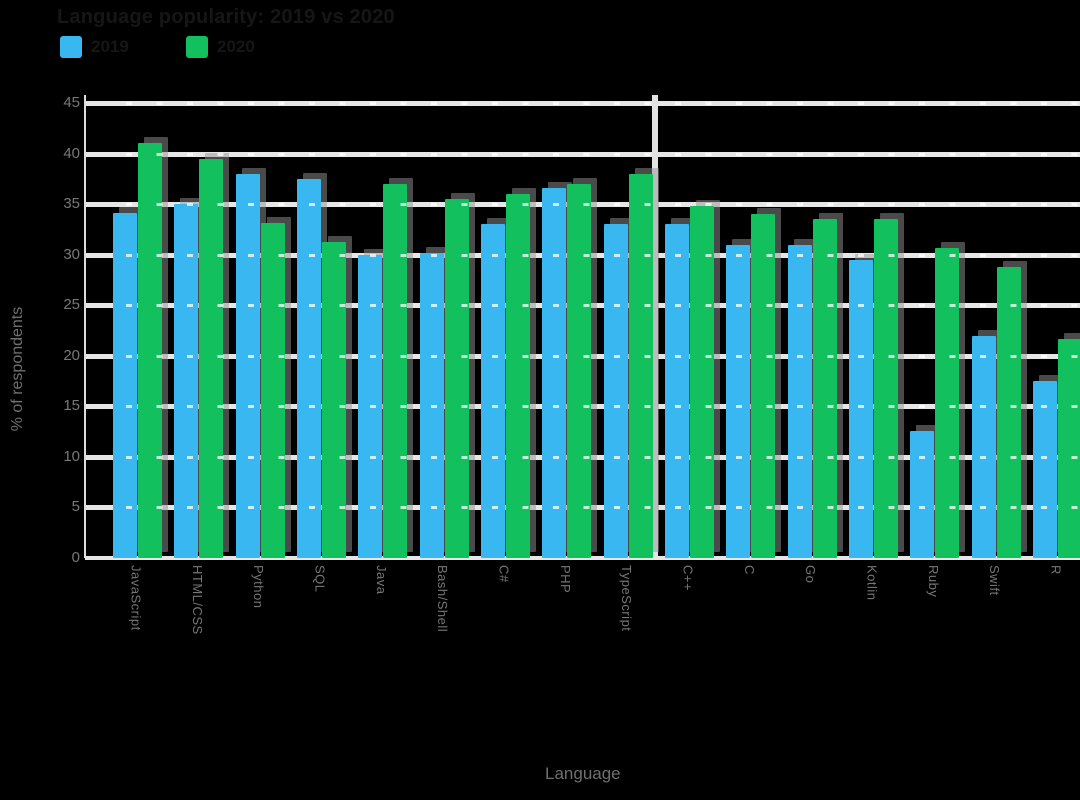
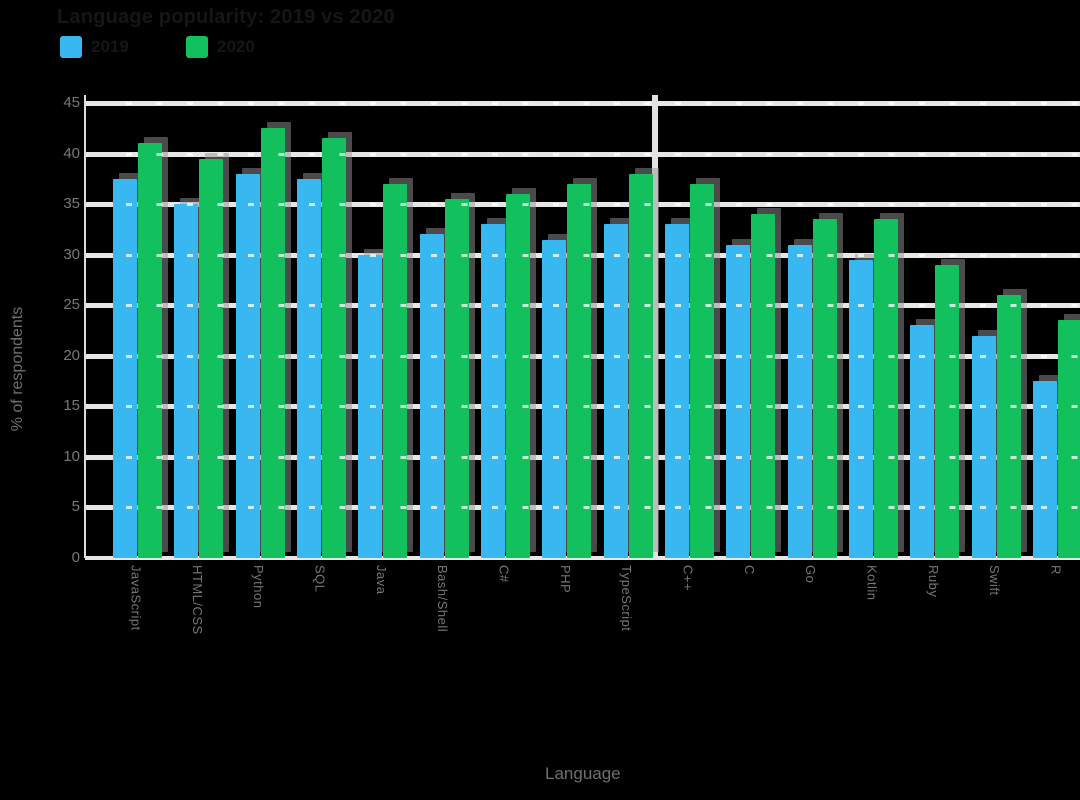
2019/JavaScript: 34.1 -> 37.5
2020/Python: 33.1 -> 42.5
2020/SQL: 31.3 -> 41.5
2019/Bash/Shell: 30.2 -> 32.0
2019/PHP: 36.6 -> 31.5
2020/C++: 34.8 -> 37.0
2019/Ruby: 12.6 -> 23.0
2020/Ruby: 30.7 -> 29.0
2020/Swift: 28.8 -> 26.0
2020/R: 21.7 -> 23.5
